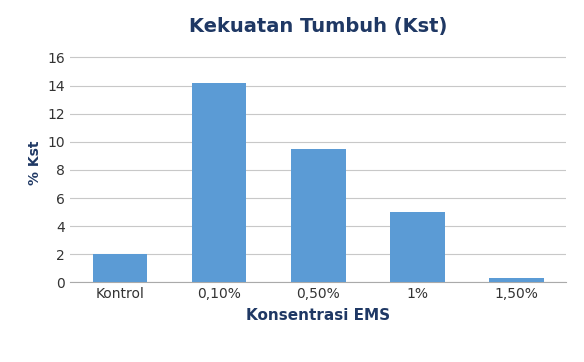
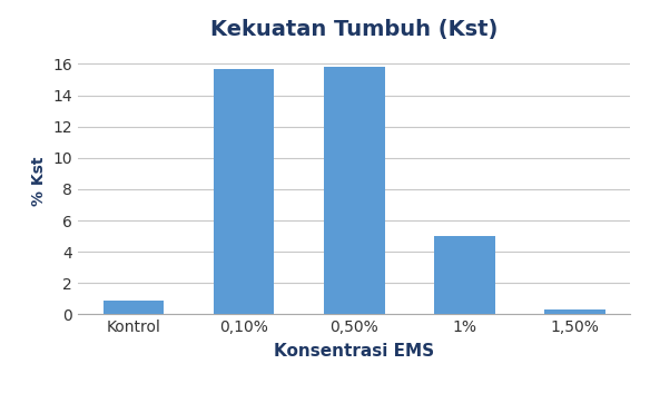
Kontrol: 2.0 -> 0.9
0,10%: 14.2 -> 15.7
0,50%: 9.5 -> 15.8
